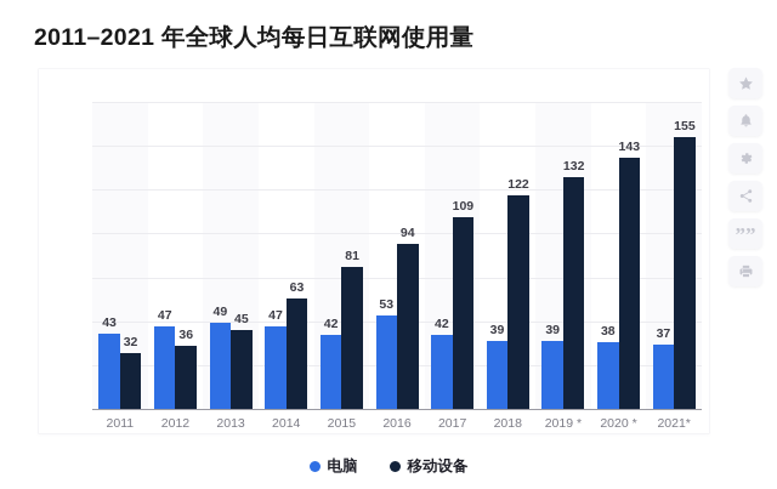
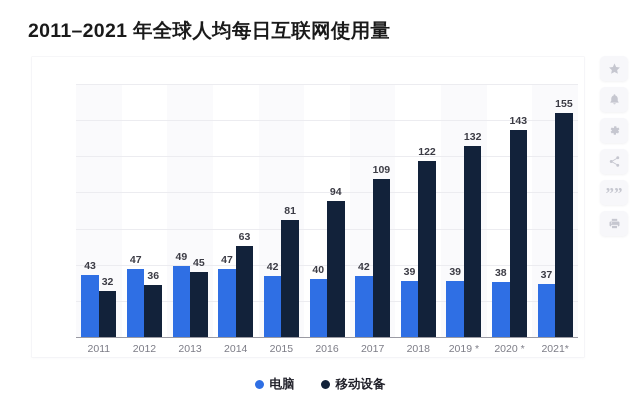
电脑/2016: 53 -> 40
